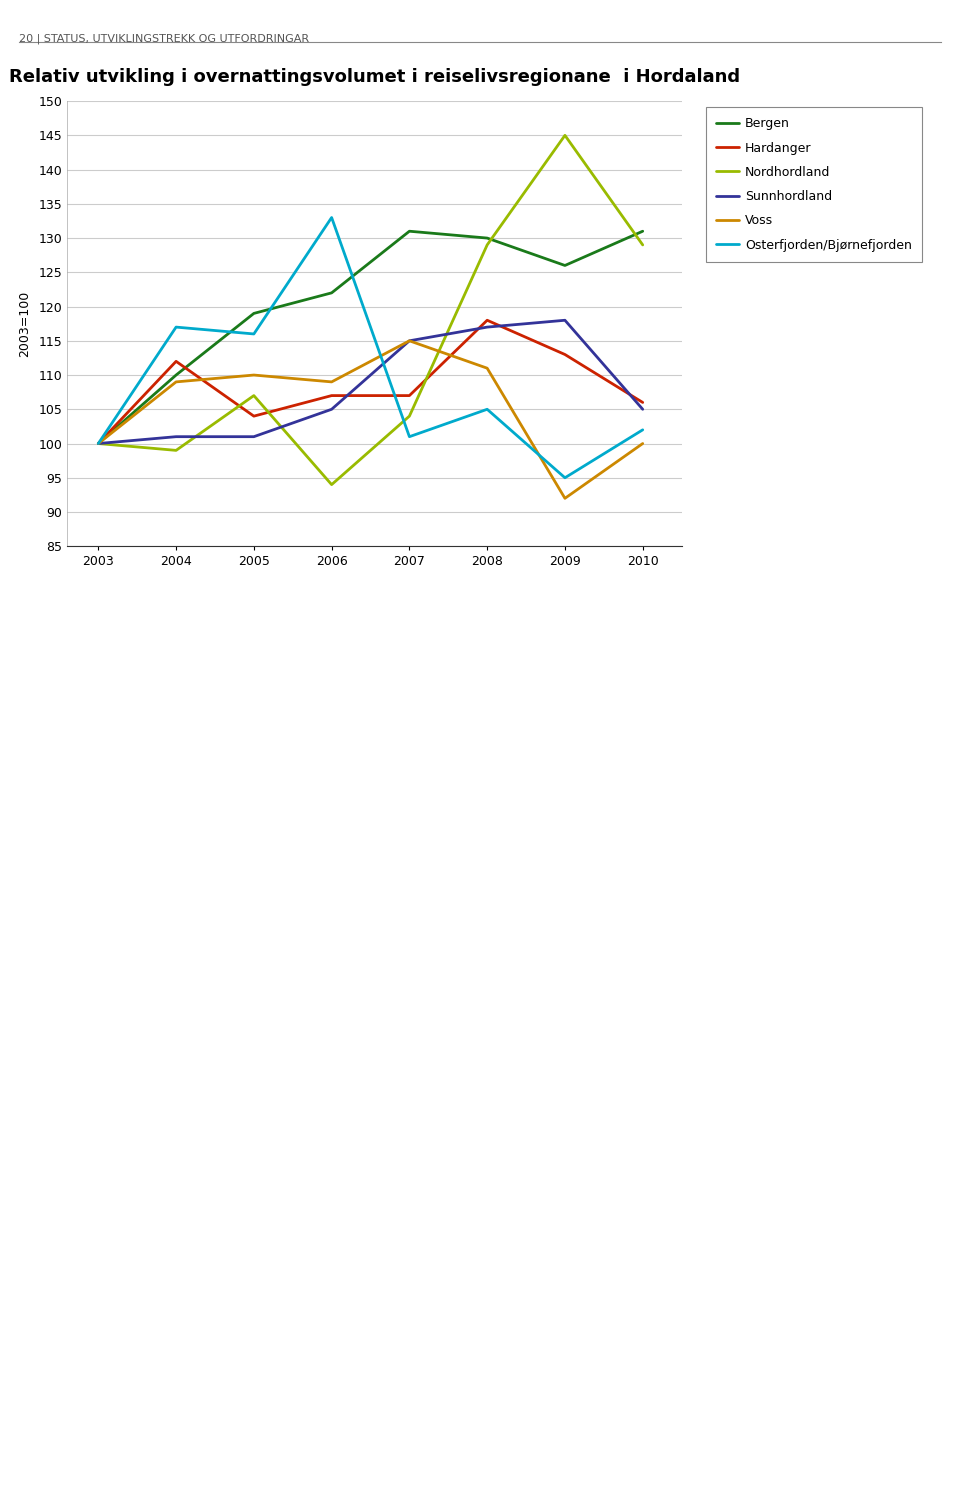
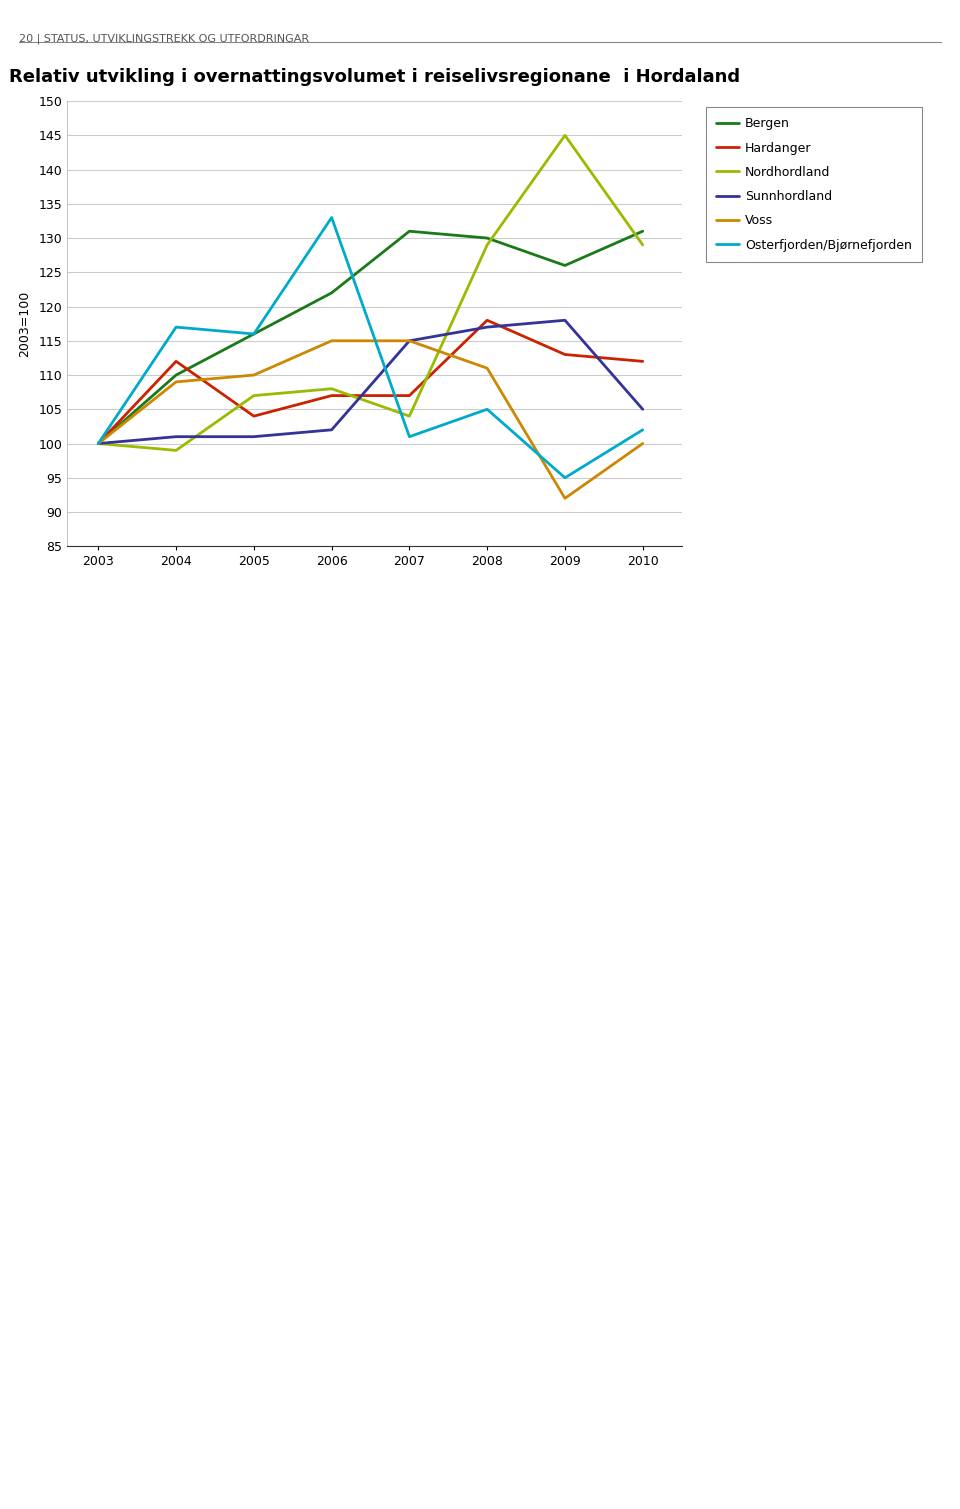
Bergen/2005: 119 -> 116
Nordhordland/2006: 94 -> 108
Sunnhordland/2006: 105 -> 102
Voss/2006: 109 -> 115
Hardanger/2010: 106 -> 112
